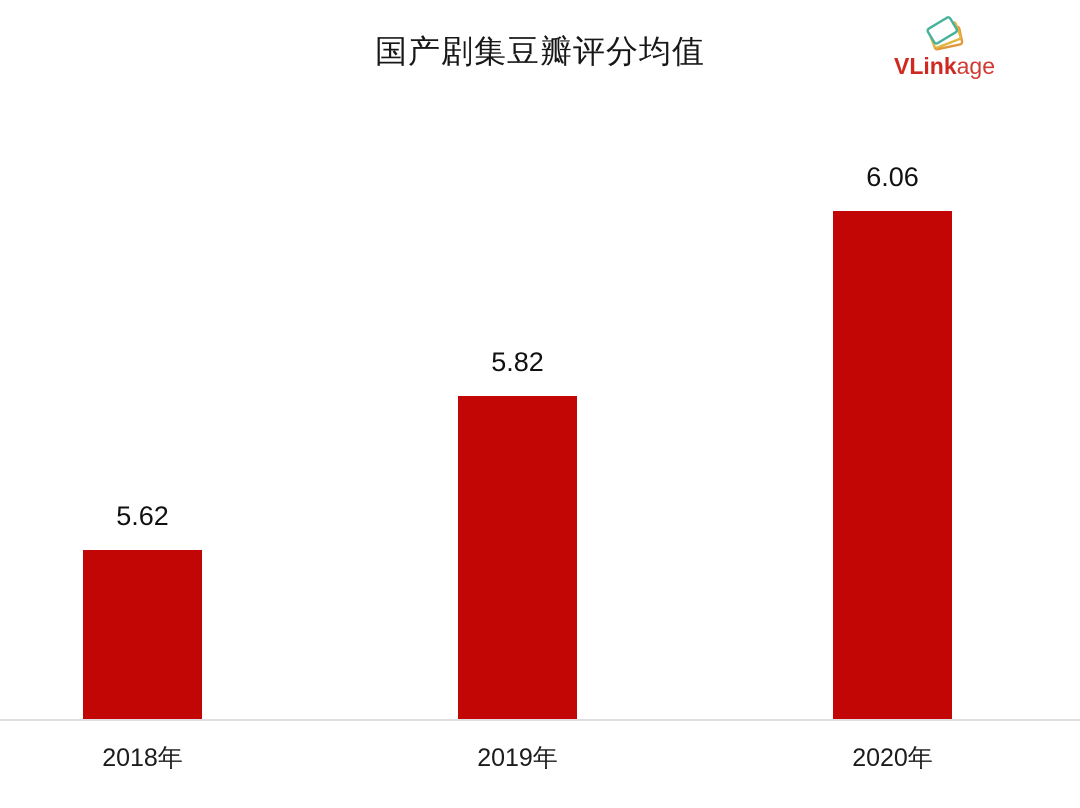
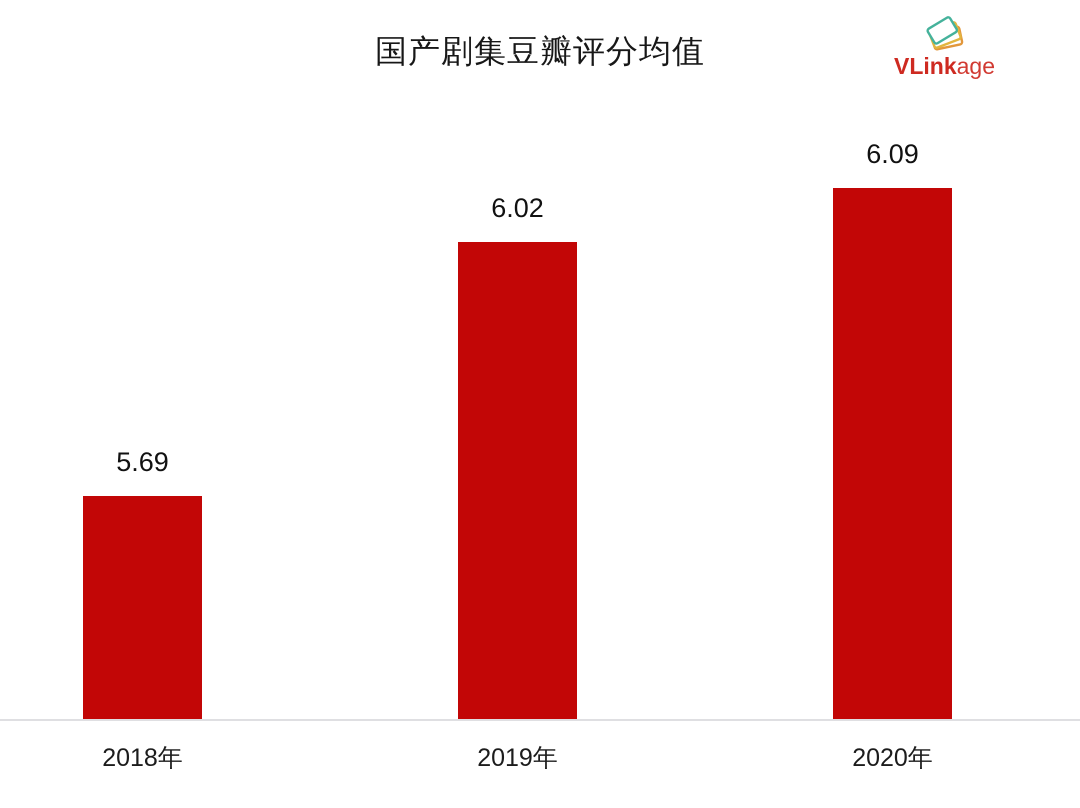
2018年: 5.62 -> 5.69
2019年: 5.82 -> 6.02
2020年: 6.06 -> 6.09
